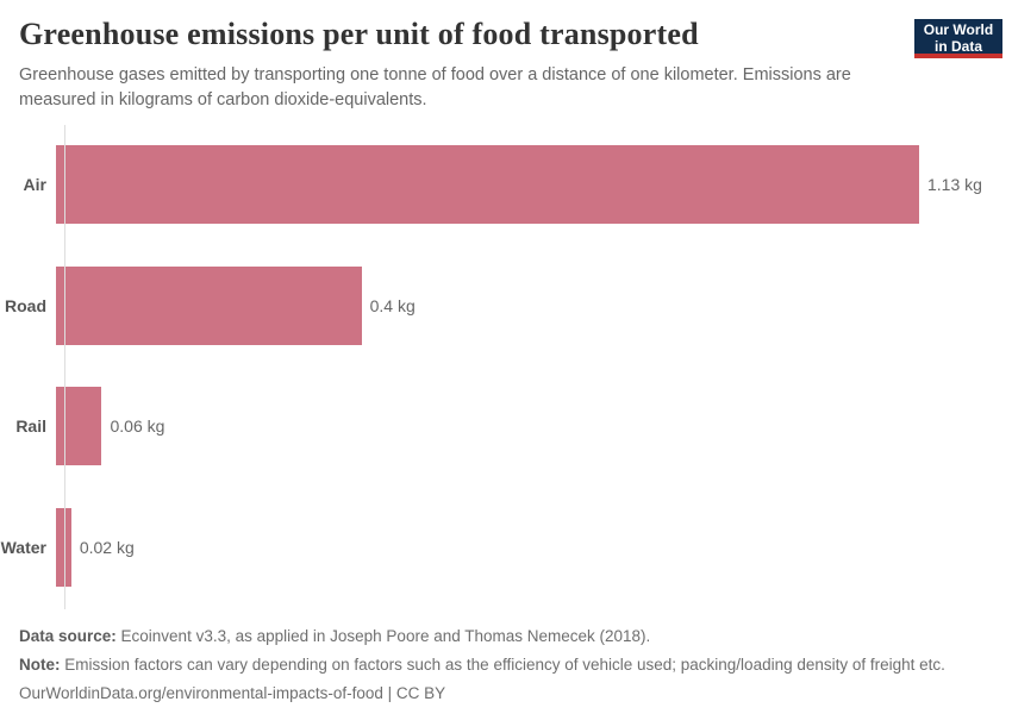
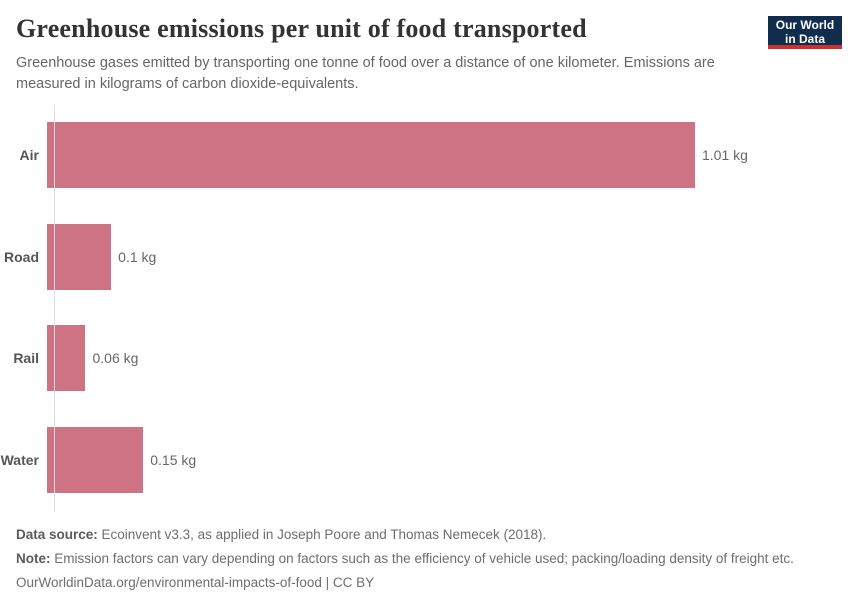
Air: 1.13 -> 1.01
Road: 0.4 -> 0.1
Water: 0.02 -> 0.15
